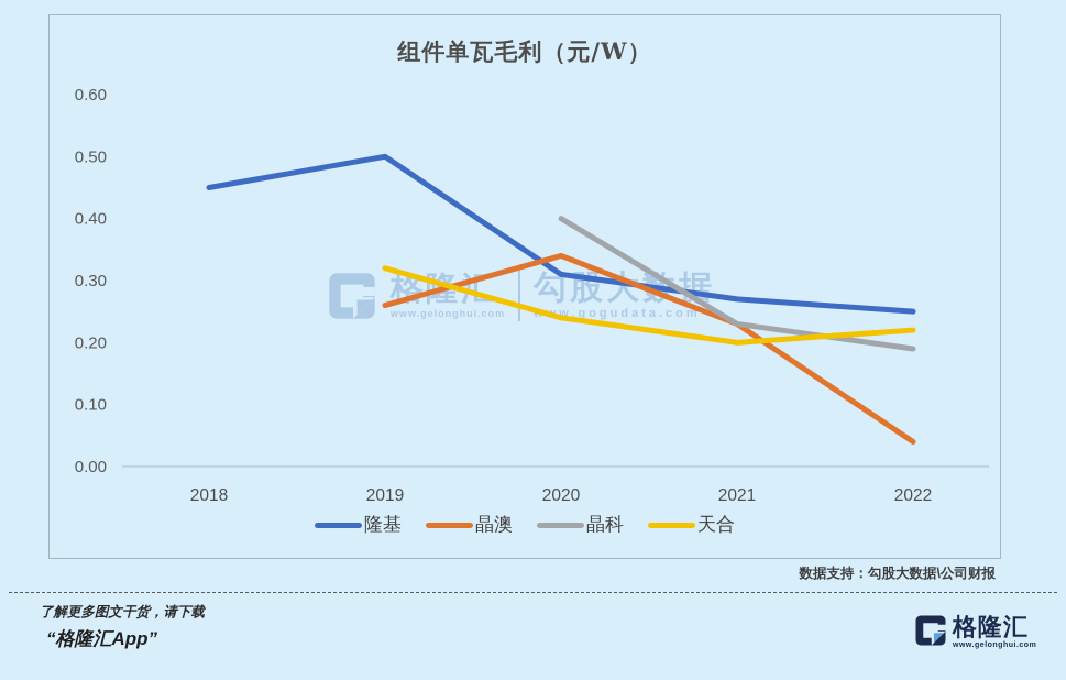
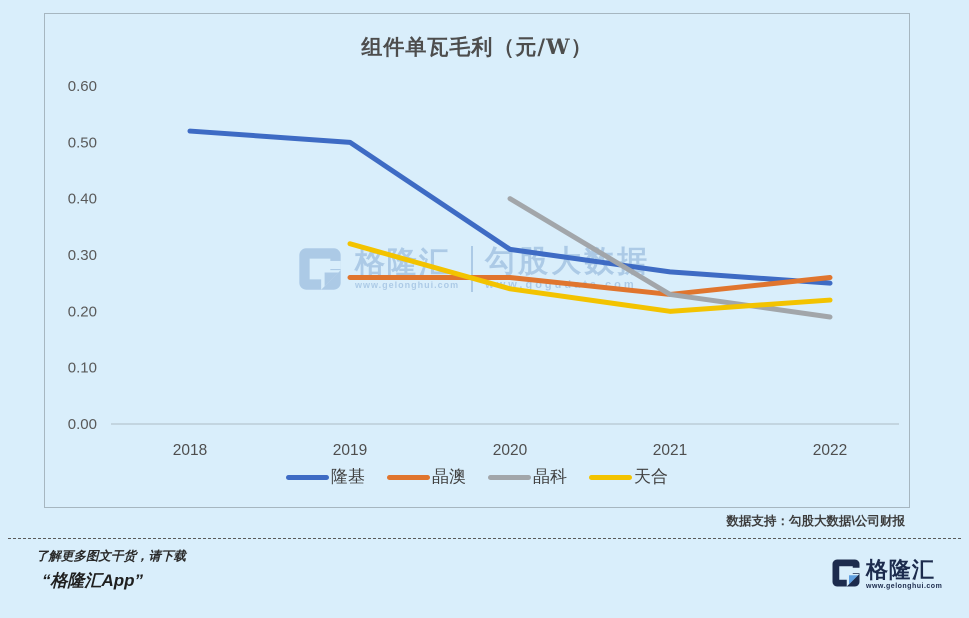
隆基/2018: 0.45 -> 0.52
晶澳/2020: 0.34 -> 0.26
晶澳/2022: 0.04 -> 0.26
